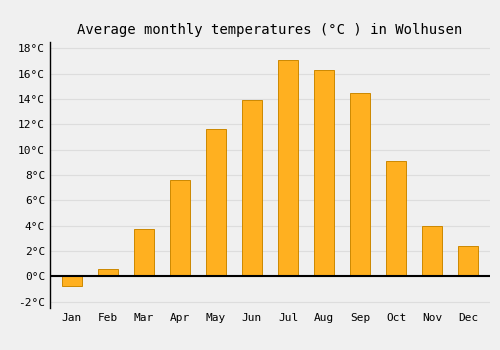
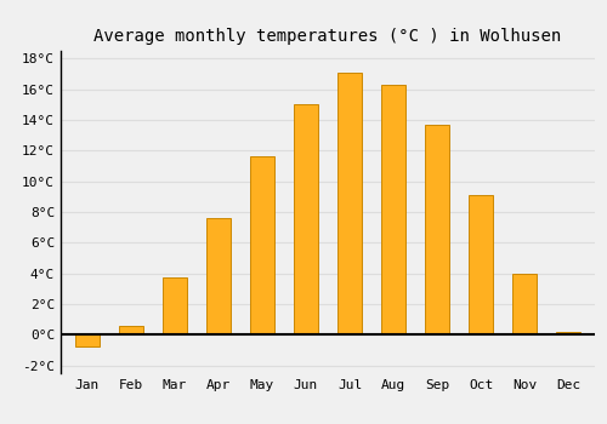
Jun: 13.9°C -> 15.0°C
Sep: 14.5°C -> 13.7°C
Dec: 2.4°C -> 0.2°C
